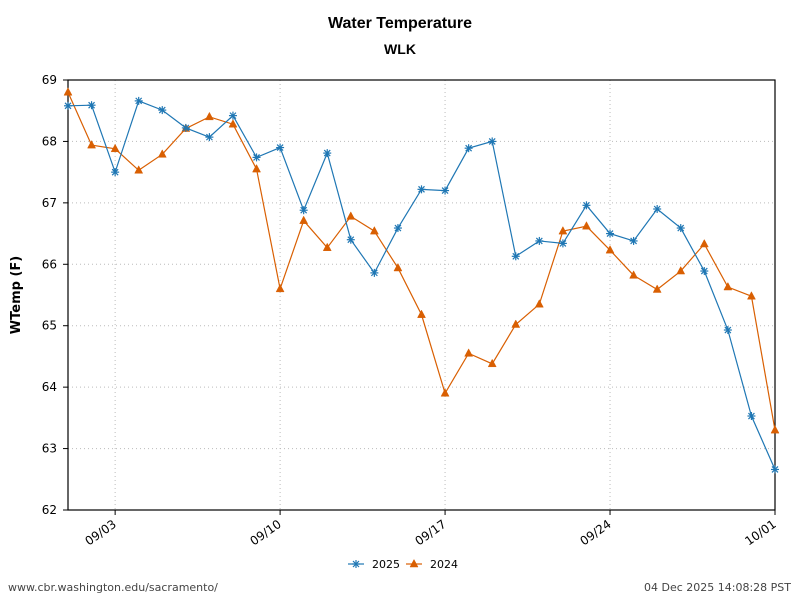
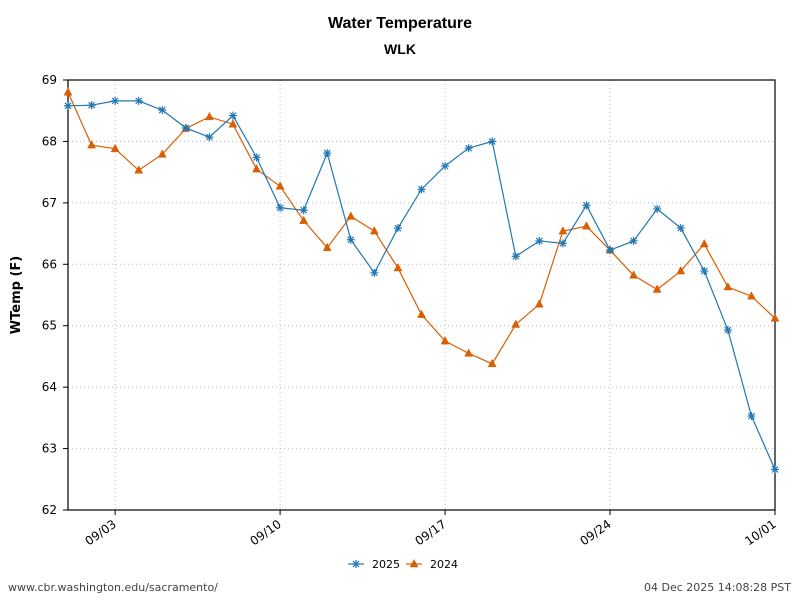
2025/09/03: 67.5 -> 68.7
2025/09/10: 67.9 -> 66.9
2024/09/10: 65.6 -> 67.3
2025/09/17: 67.2 -> 67.6
2024/09/17: 63.9 -> 64.8
2025/09/24: 66.5 -> 66.2
2024/10/01: 63.3 -> 65.1
